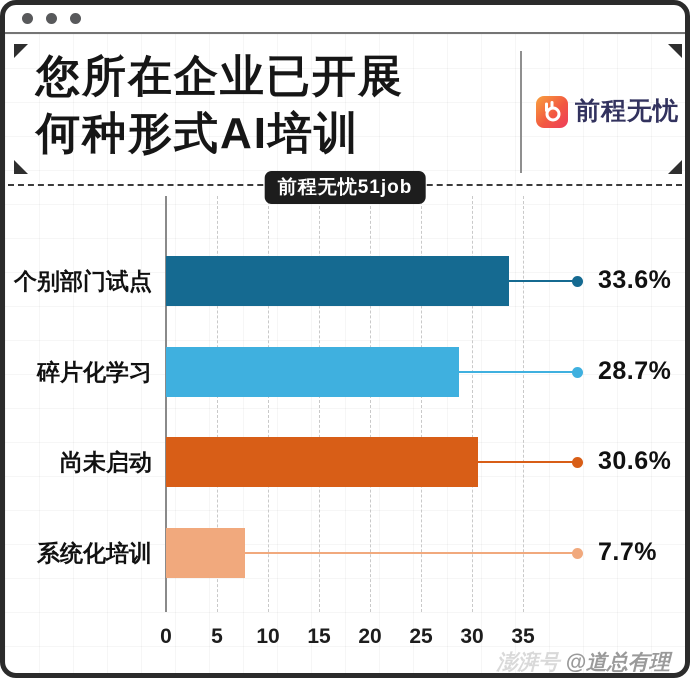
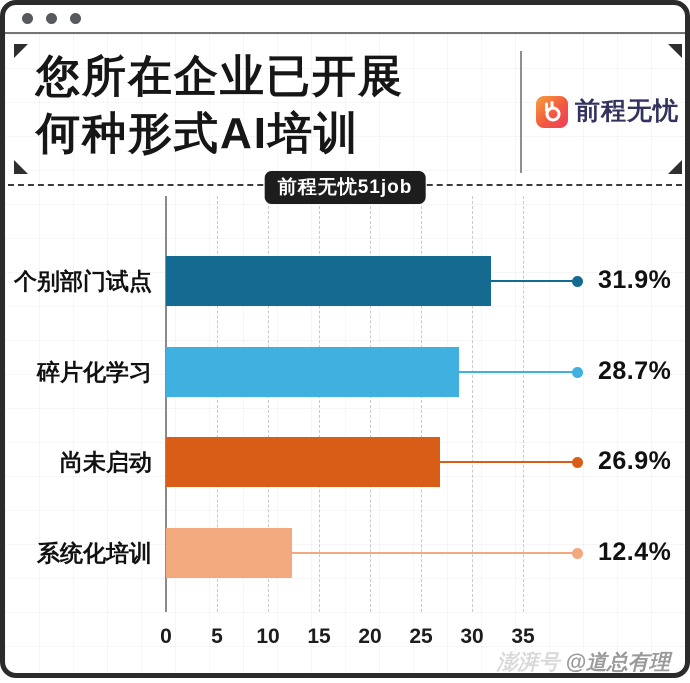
个别部门试点: 33.6% -> 31.9%
尚未启动: 30.6% -> 26.9%
系统化培训: 7.7% -> 12.4%
